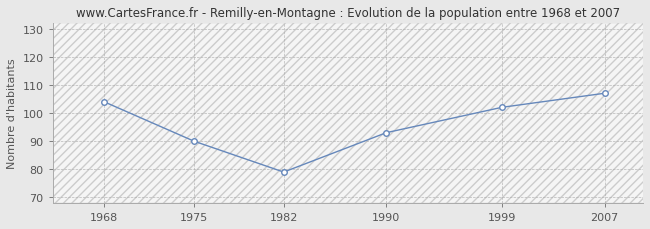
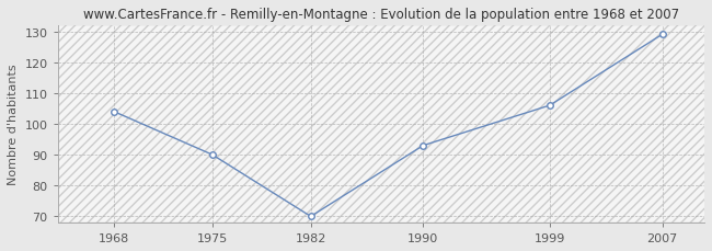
1982: 79 -> 70
1999: 102 -> 106
2007: 107 -> 129
